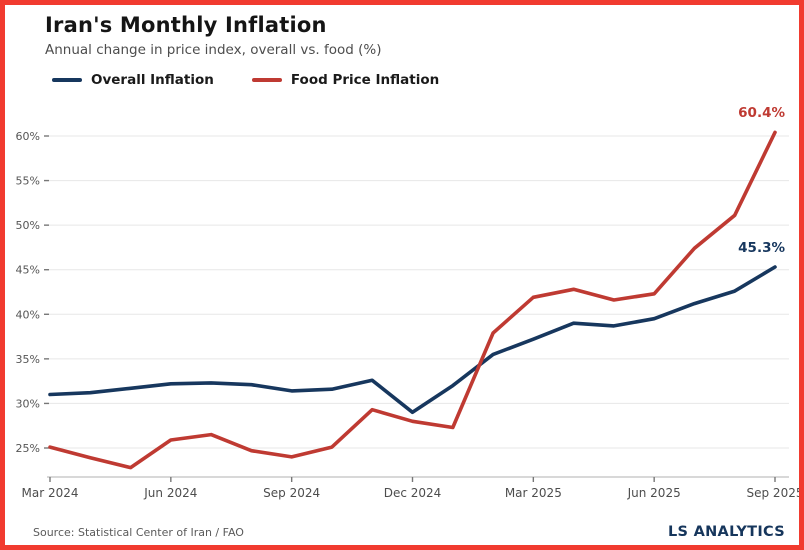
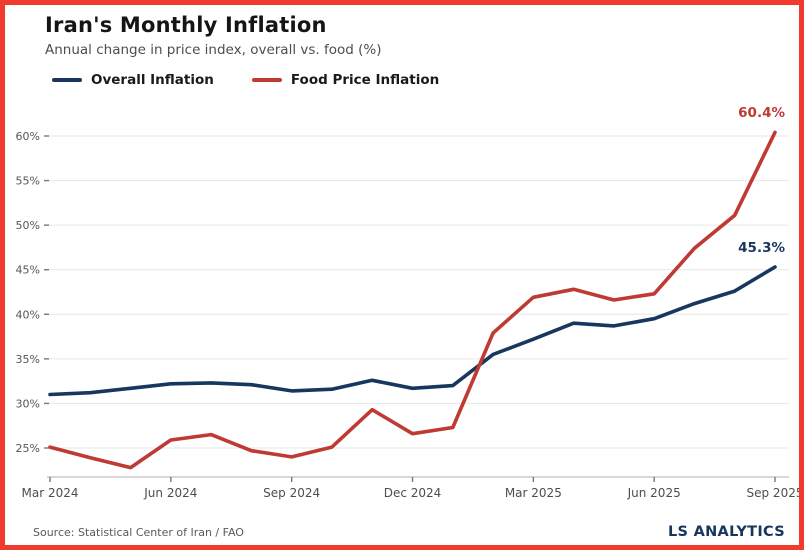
Overall Inflation/Dec 2024: 29% -> 32%
Food Price Inflation/Dec 2024: 28% -> 27%
